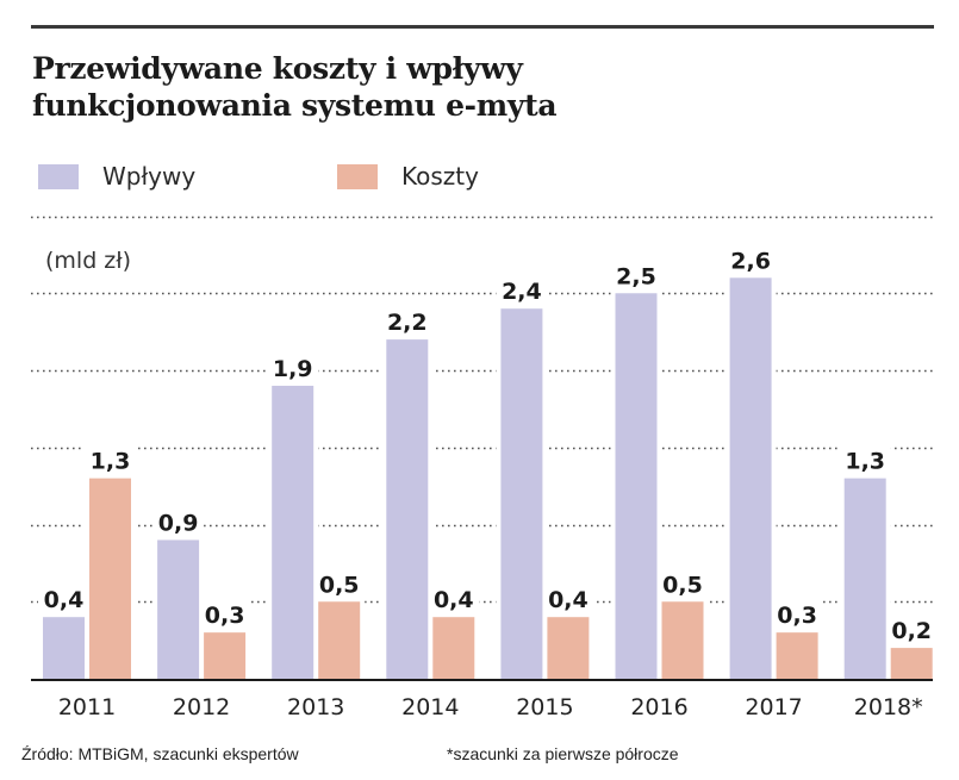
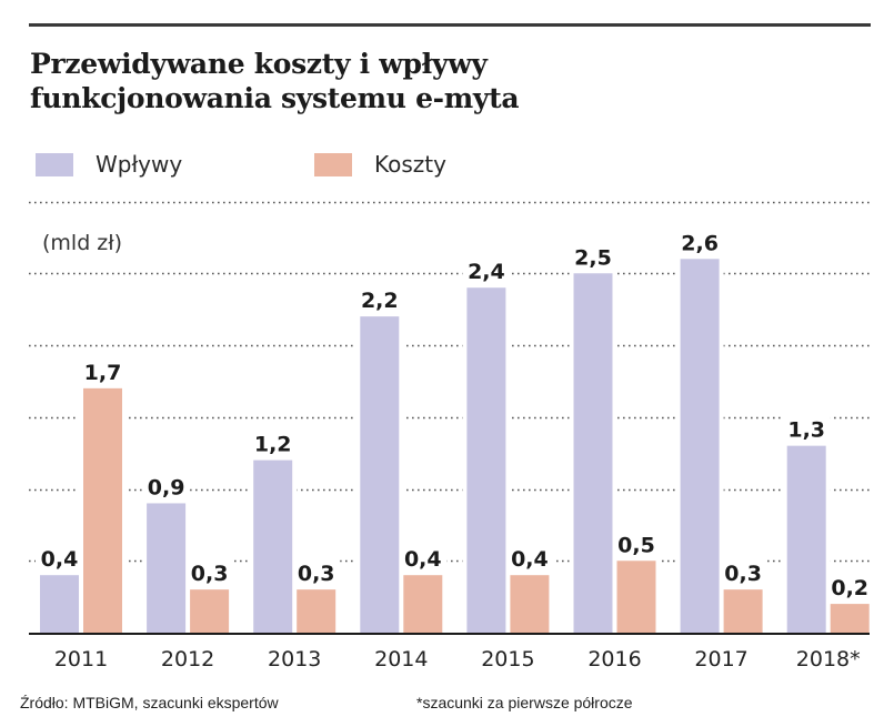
Koszty/2011: 1,3 -> 1,7
Wpływy/2013: 1,9 -> 1,2
Koszty/2013: 0,5 -> 0,3
